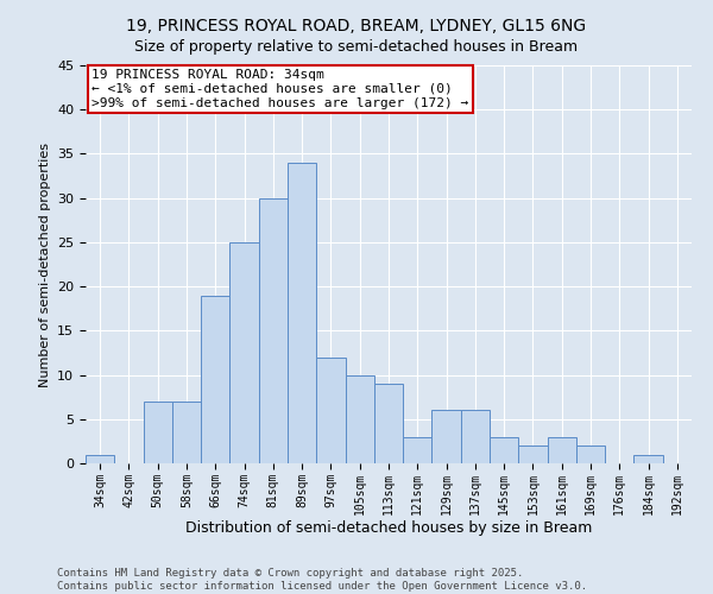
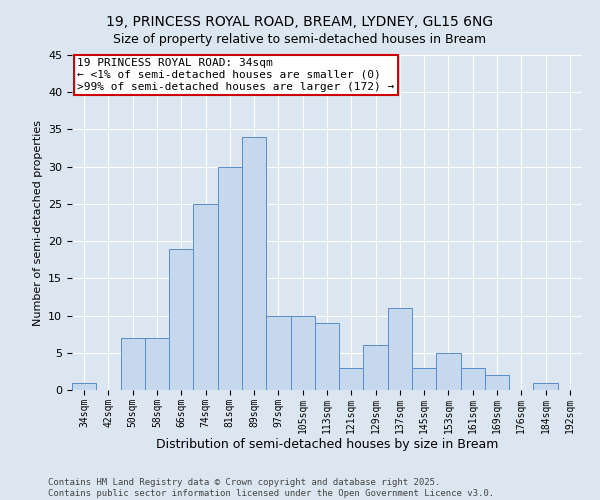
97sqm: 12 -> 10
137sqm: 6 -> 11
153sqm: 2 -> 5
